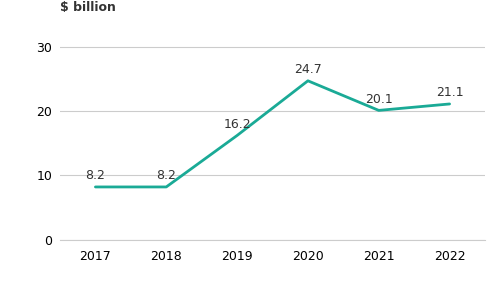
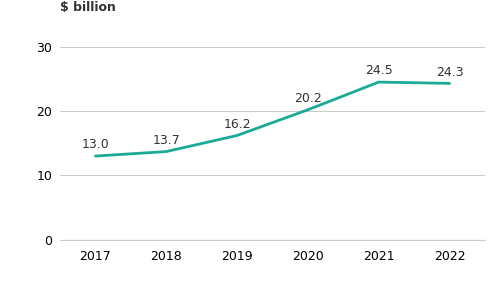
2017: 8.2 -> 13.0
2018: 8.2 -> 13.7
2020: 24.7 -> 20.2
2021: 20.1 -> 24.5
2022: 21.1 -> 24.3
